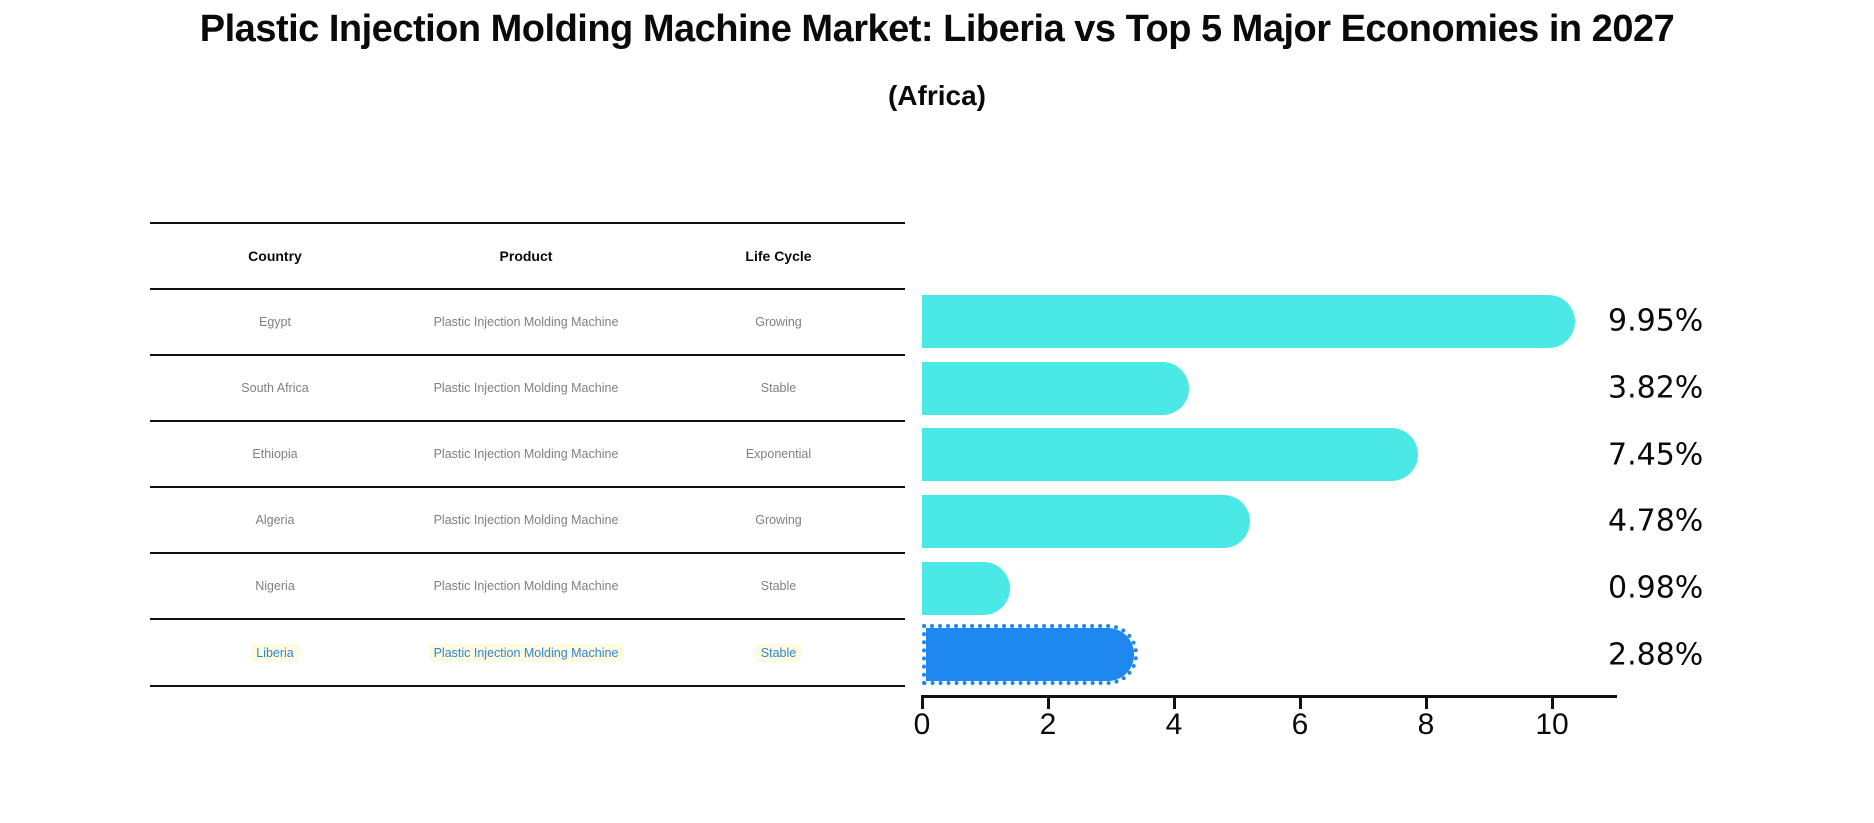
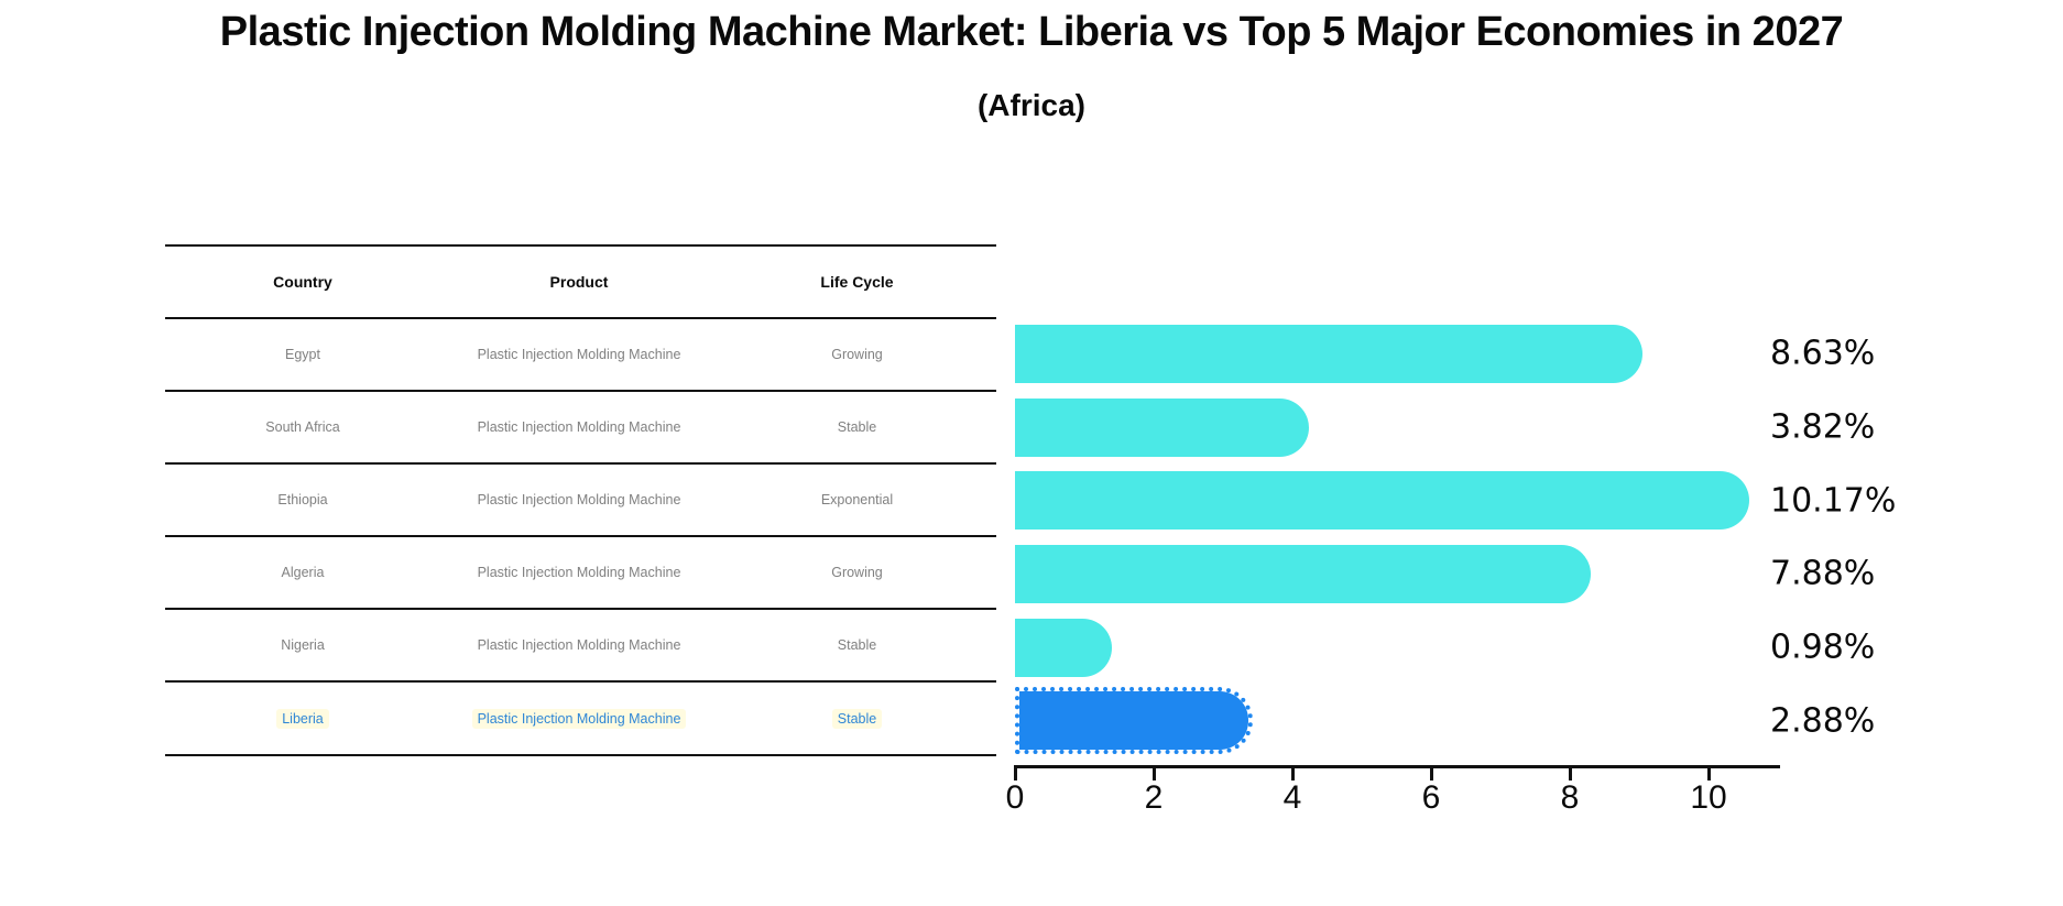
Egypt: 9.95% -> 8.63%
Ethiopia: 7.45% -> 10.17%
Algeria: 4.78% -> 7.88%
